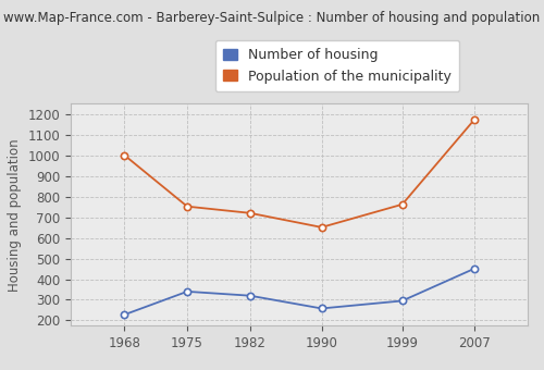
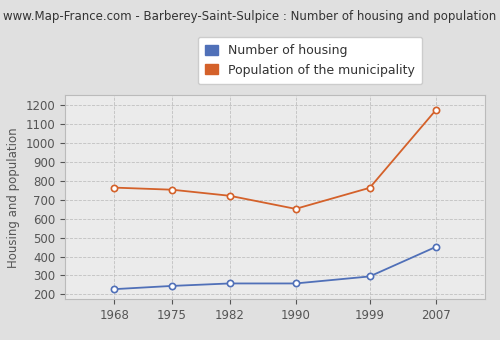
Population of the municipality/1968: 1000 -> 760
Number of housing/1975: 340 -> 240
Number of housing/1982: 320 -> 260
